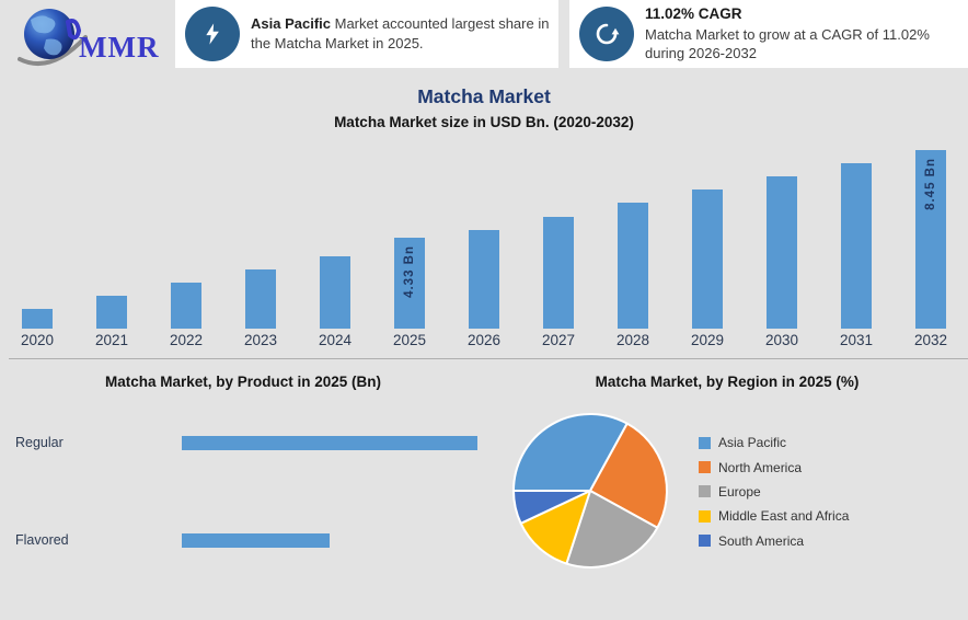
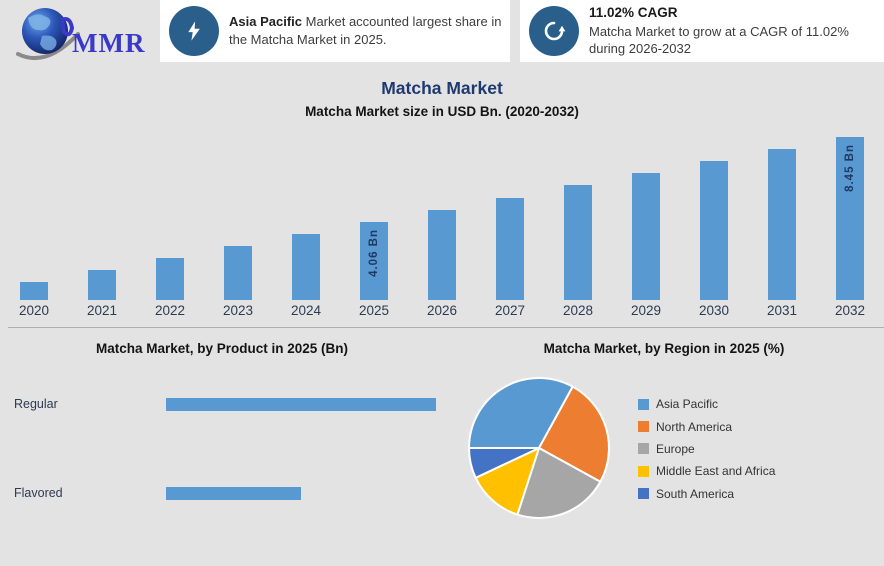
Matcha Market size in USD Bn. (2020-2032)/2025: 4.33 -> 4.06
